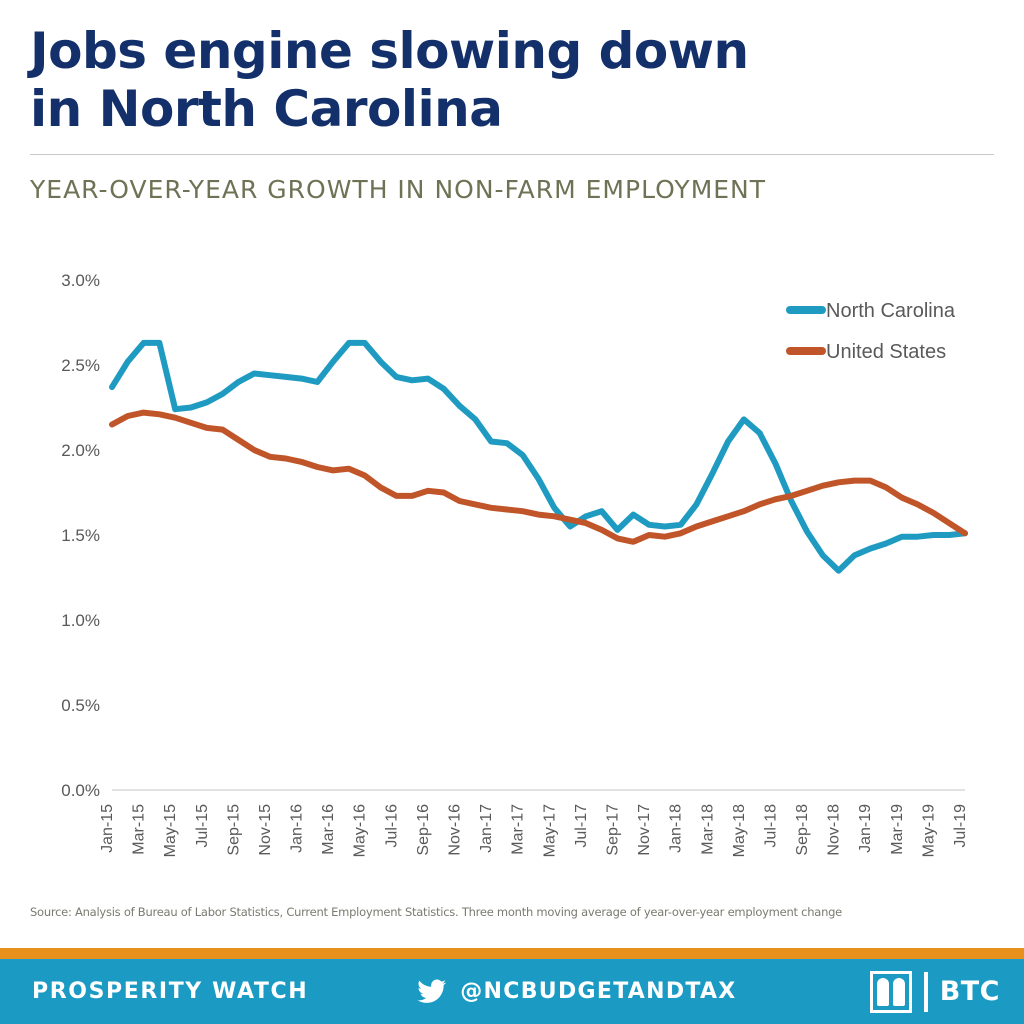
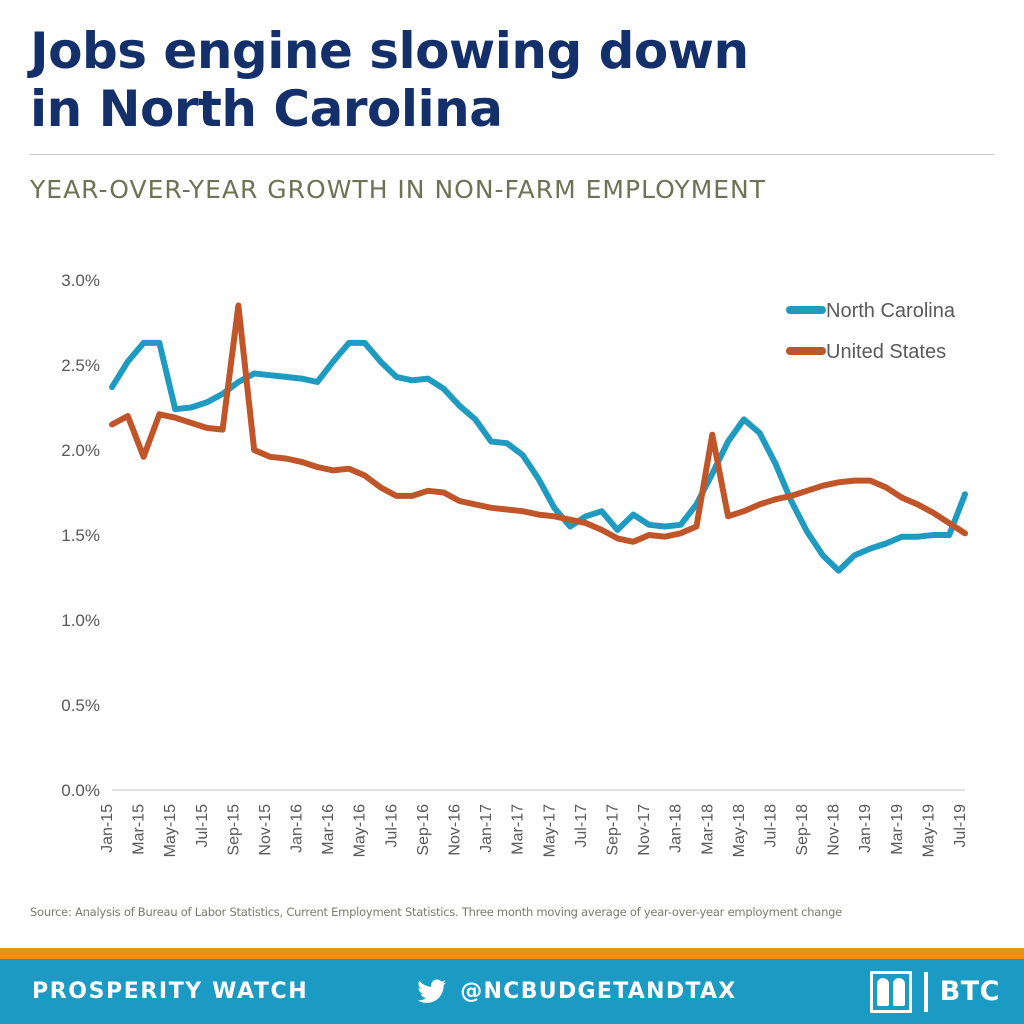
United States/Mar-15: 2.22% -> 1.96%
United States/Sep-15: 2.06% -> 2.85%
United States/Mar-18: 1.58% -> 2.09%
North Carolina/Jul-19: 1.51% -> 1.74%
